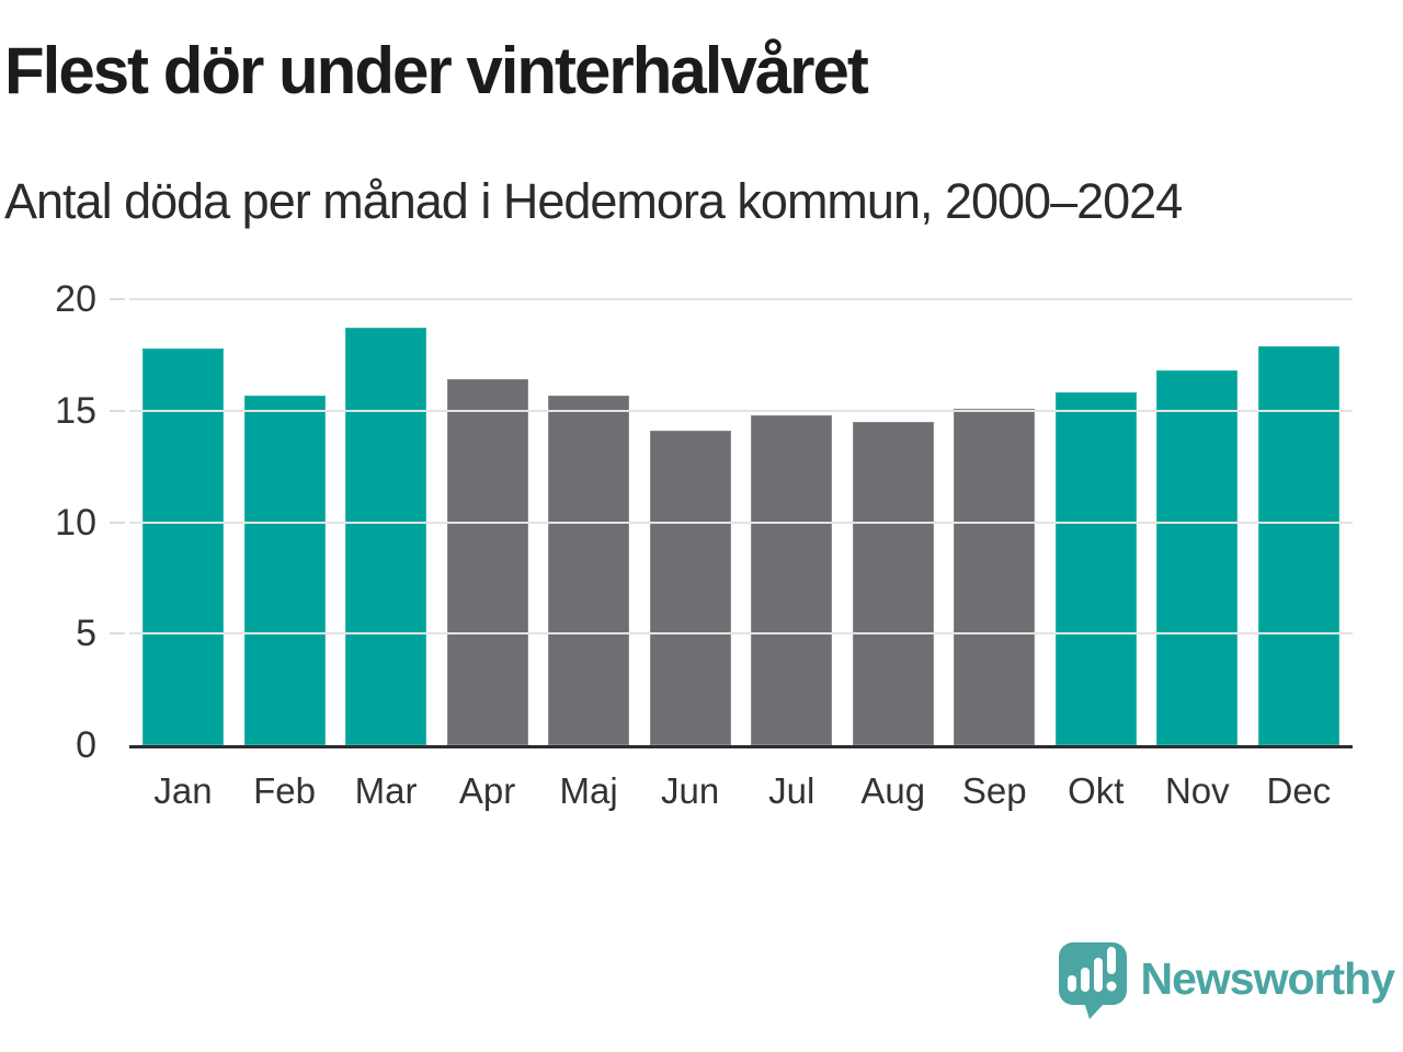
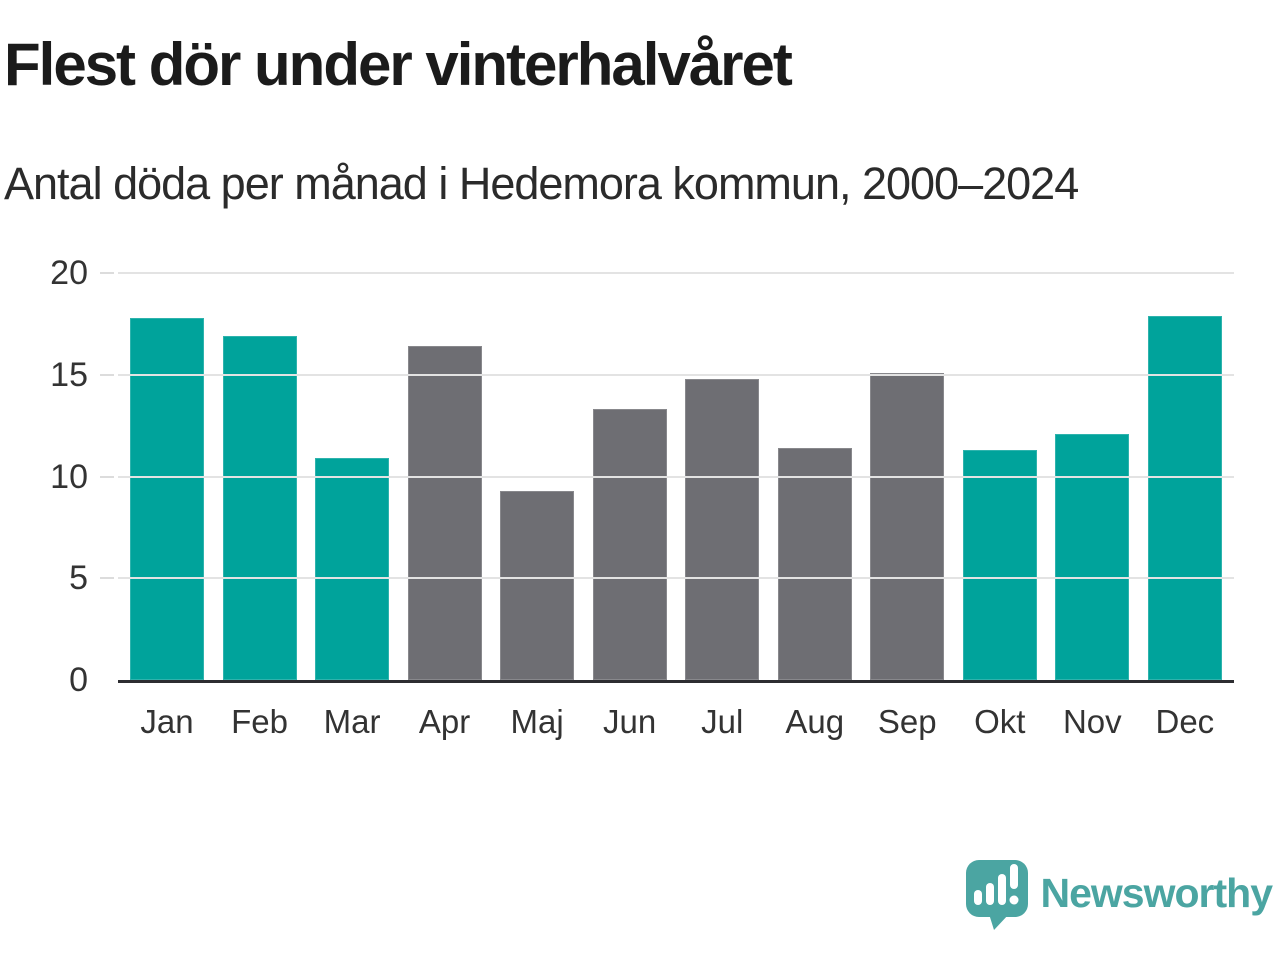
Feb: 15.7 -> 16.9
Mar: 18.7 -> 10.9
Maj: 15.7 -> 9.3
Jun: 14.1 -> 13.3
Aug: 14.5 -> 11.4
Okt: 15.8 -> 11.3
Nov: 16.8 -> 12.1
